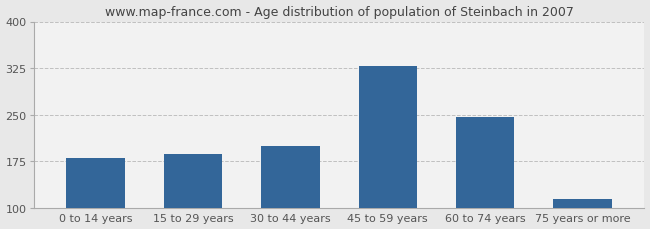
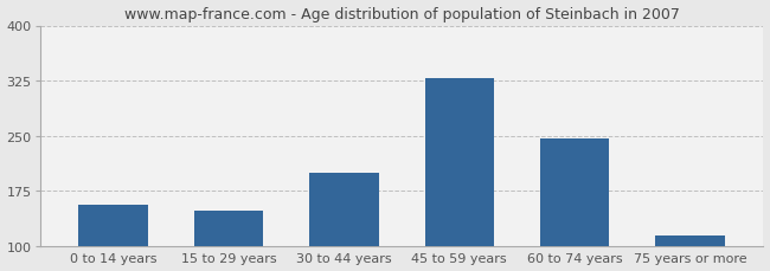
0 to 14 years: 181 -> 156
15 to 29 years: 186 -> 148
